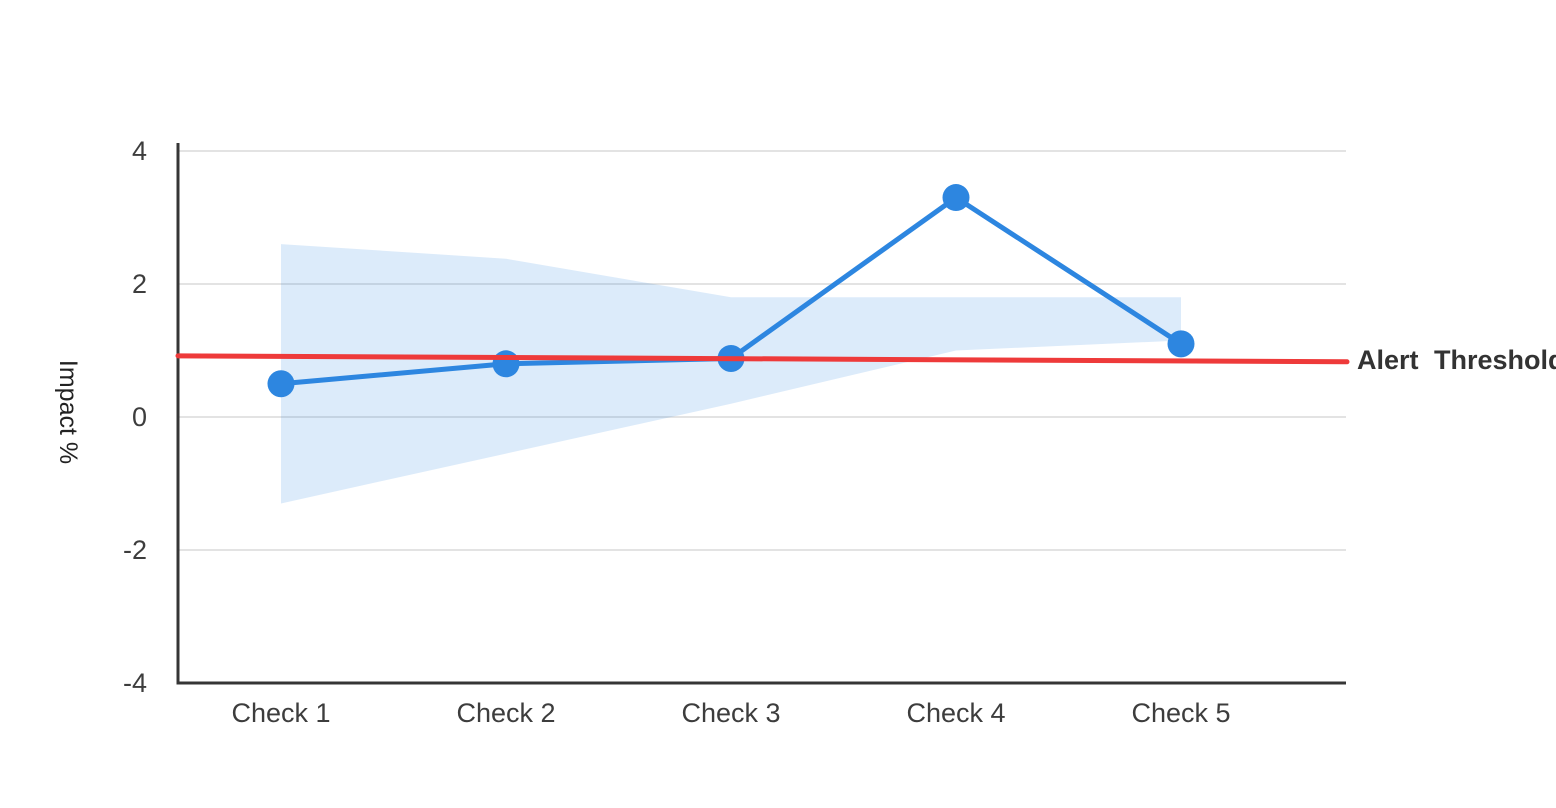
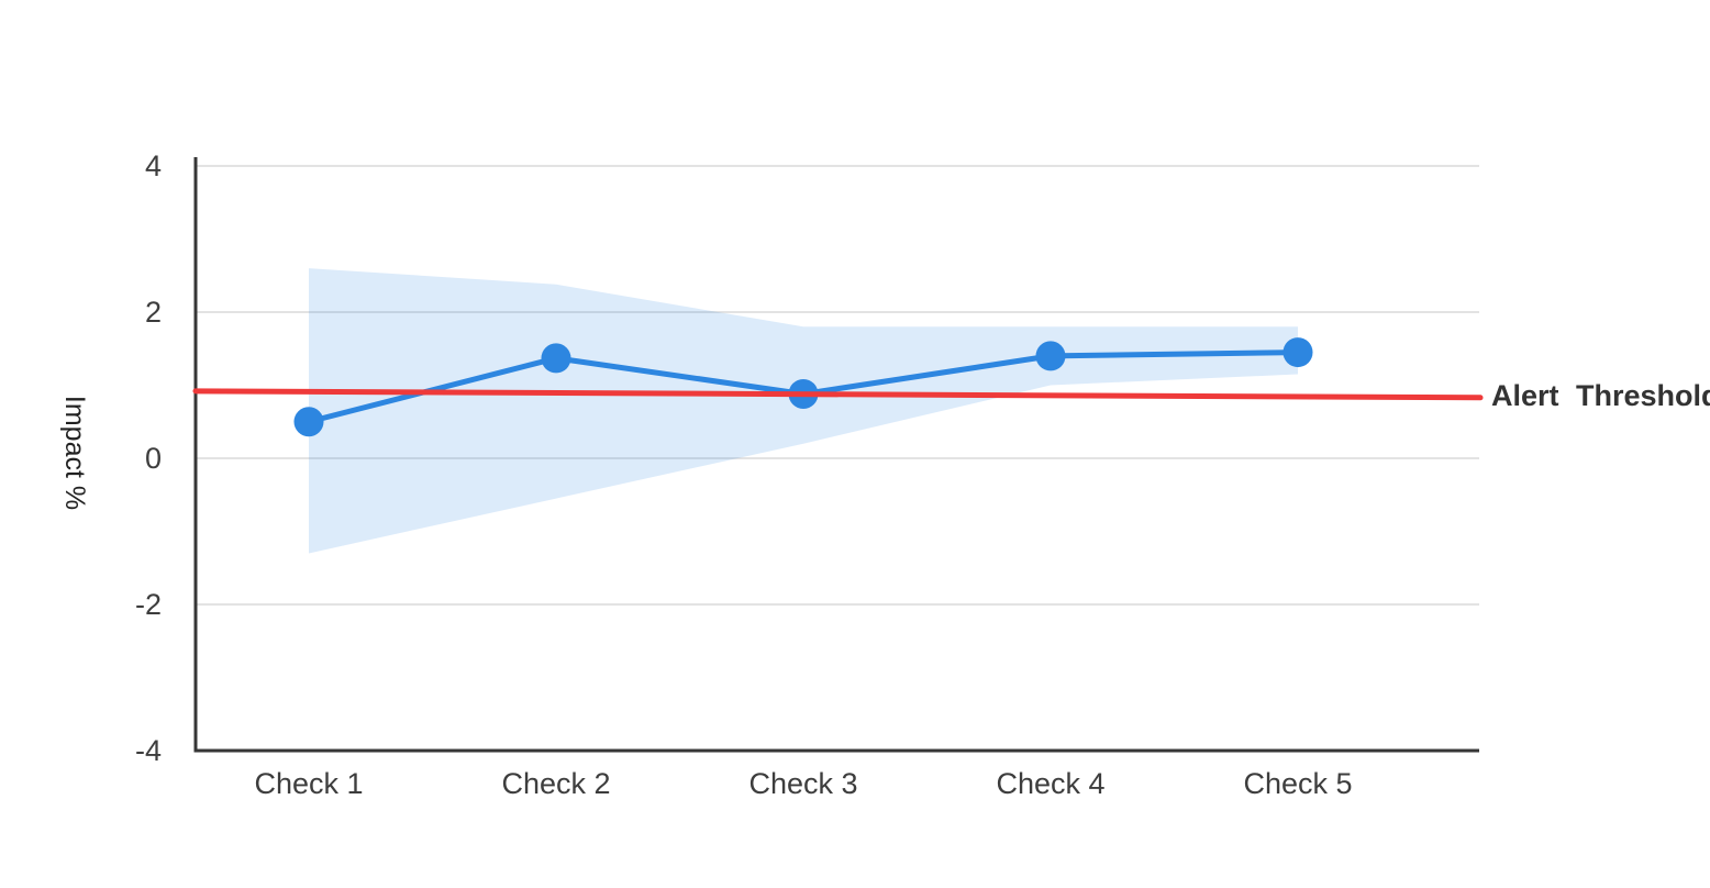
Check 2: 0.8 -> 1.4
Check 4: 3.3 -> 1.4
Check 5: 1.1 -> 1.4
